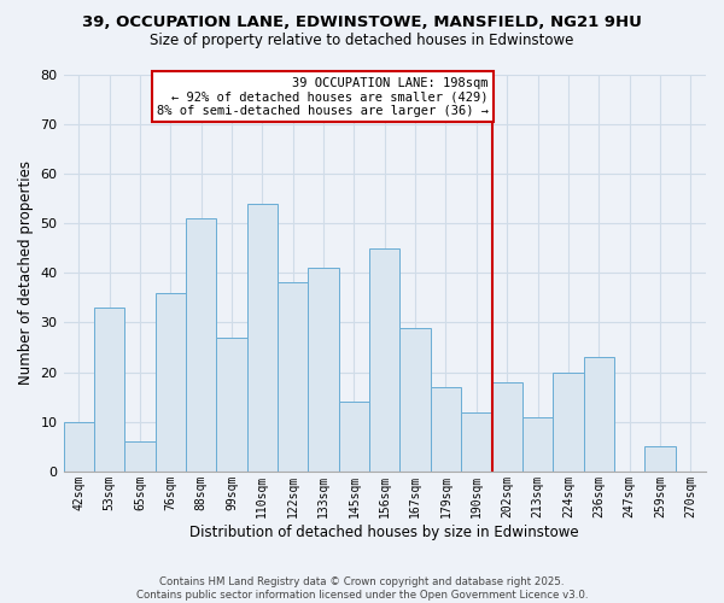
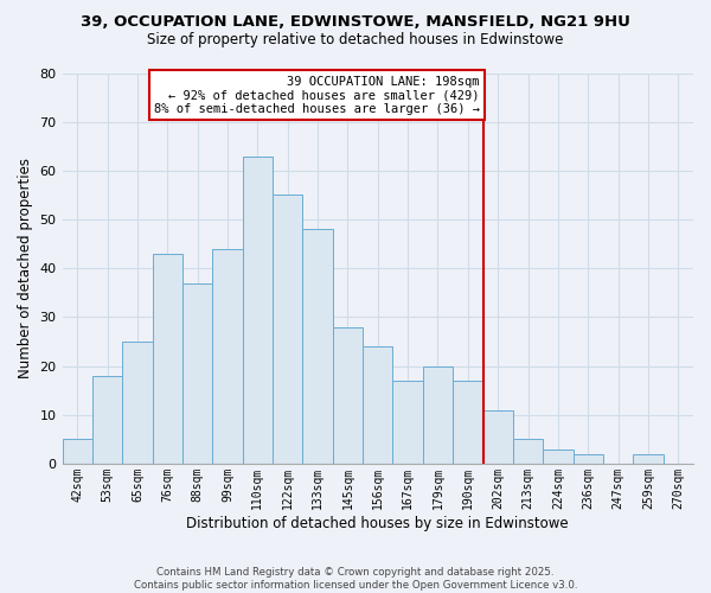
42sqm: 10 -> 5
53sqm: 33 -> 18
65sqm: 6 -> 25
76sqm: 36 -> 43
88sqm: 51 -> 37
99sqm: 27 -> 44
110sqm: 54 -> 63
122sqm: 38 -> 55
133sqm: 41 -> 48
145sqm: 14 -> 28
156sqm: 45 -> 24
167sqm: 29 -> 17
179sqm: 17 -> 20
190sqm: 12 -> 17
202sqm: 18 -> 11
213sqm: 11 -> 5
224sqm: 20 -> 3
236sqm: 23 -> 2
259sqm: 5 -> 2
